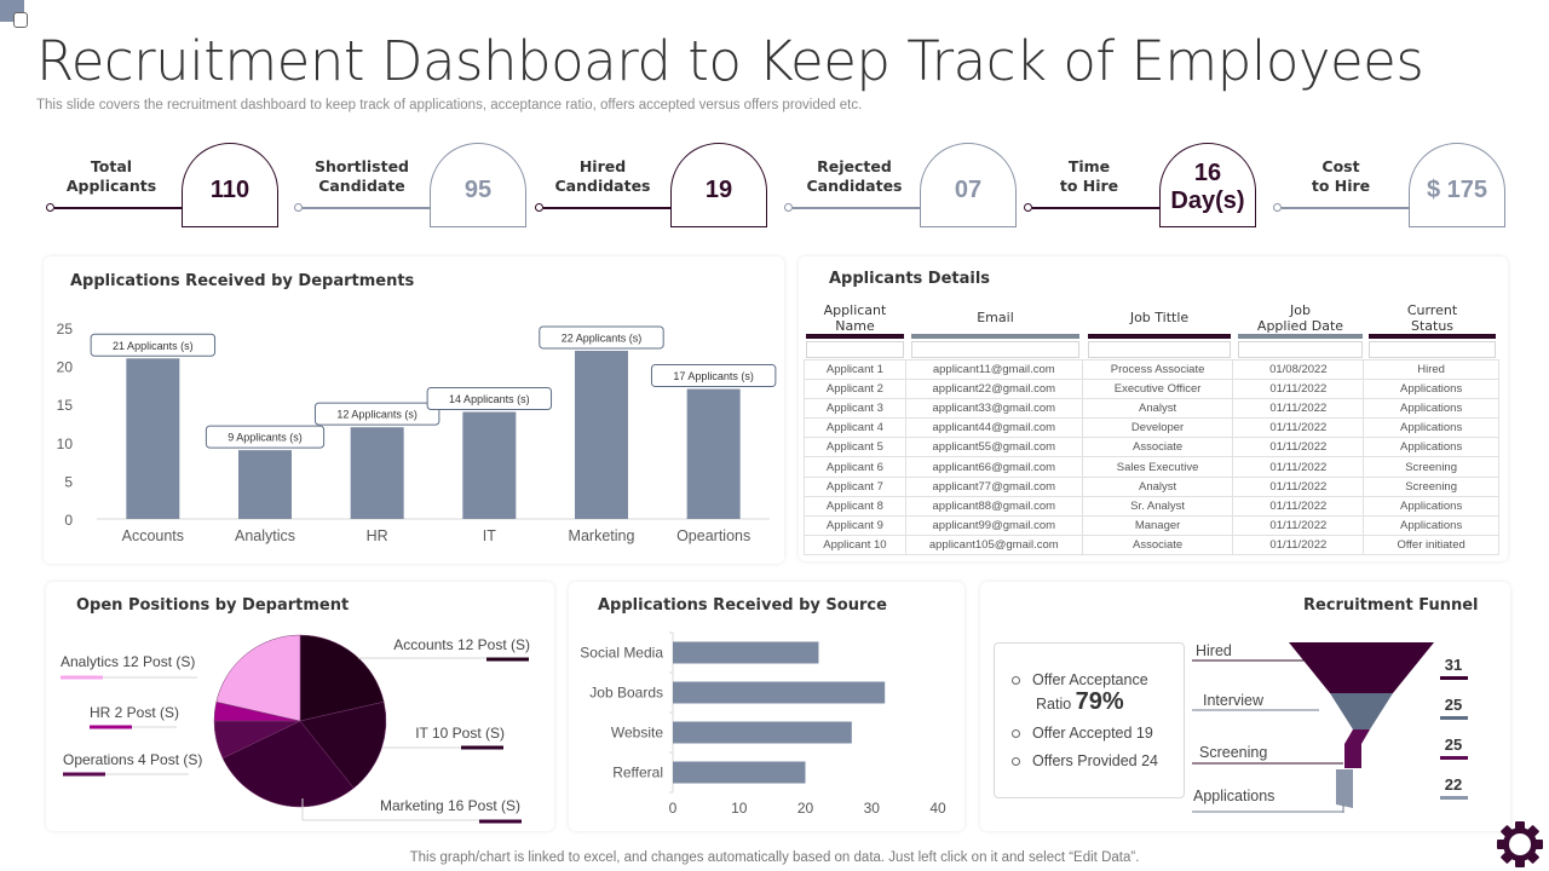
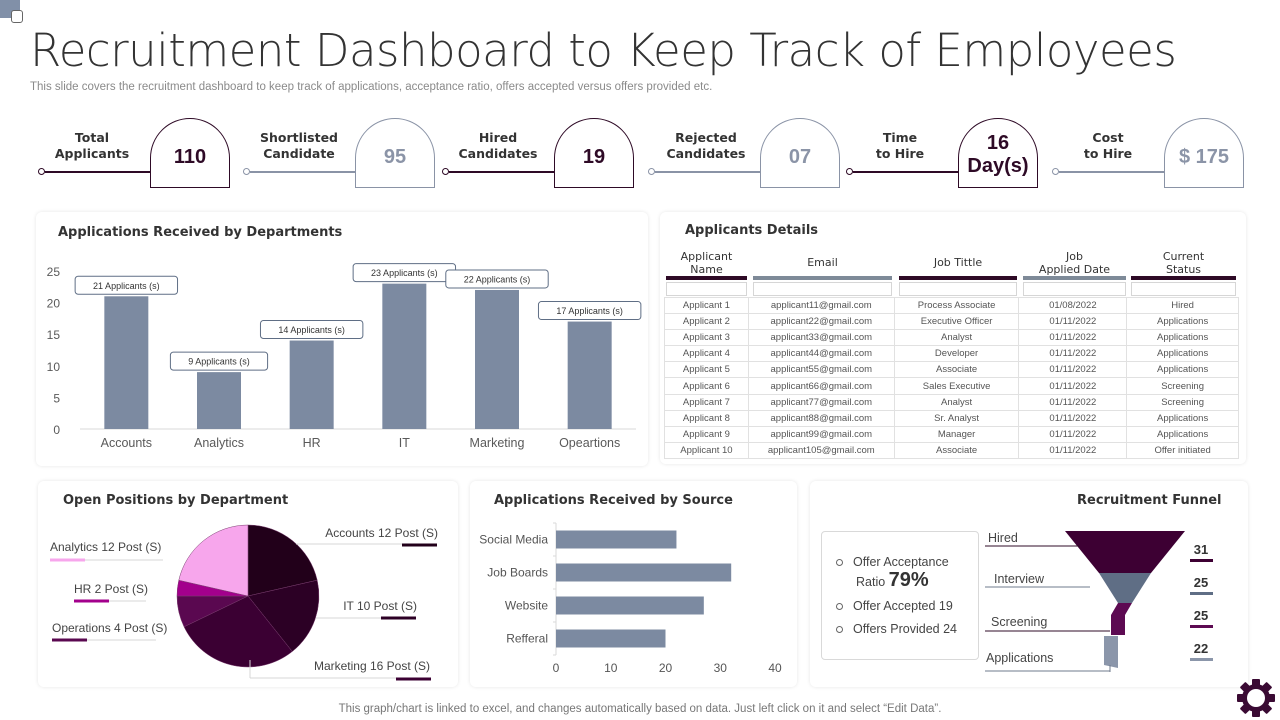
Applications Received by Departments/HR: 12 -> 14
Applications Received by Departments/IT: 14 -> 23
